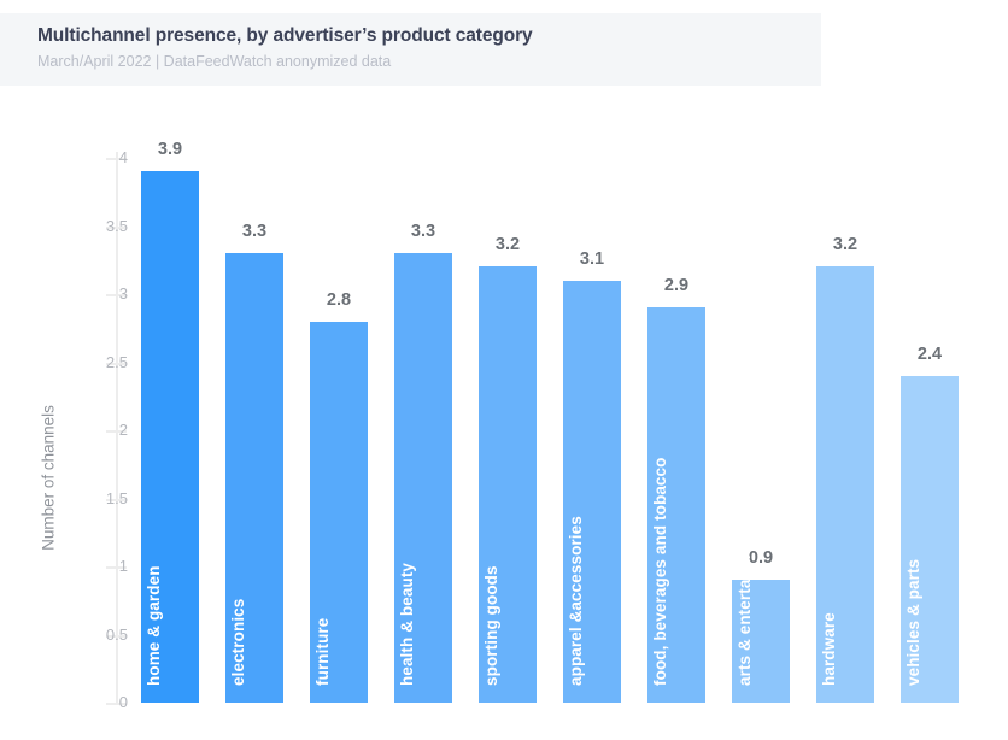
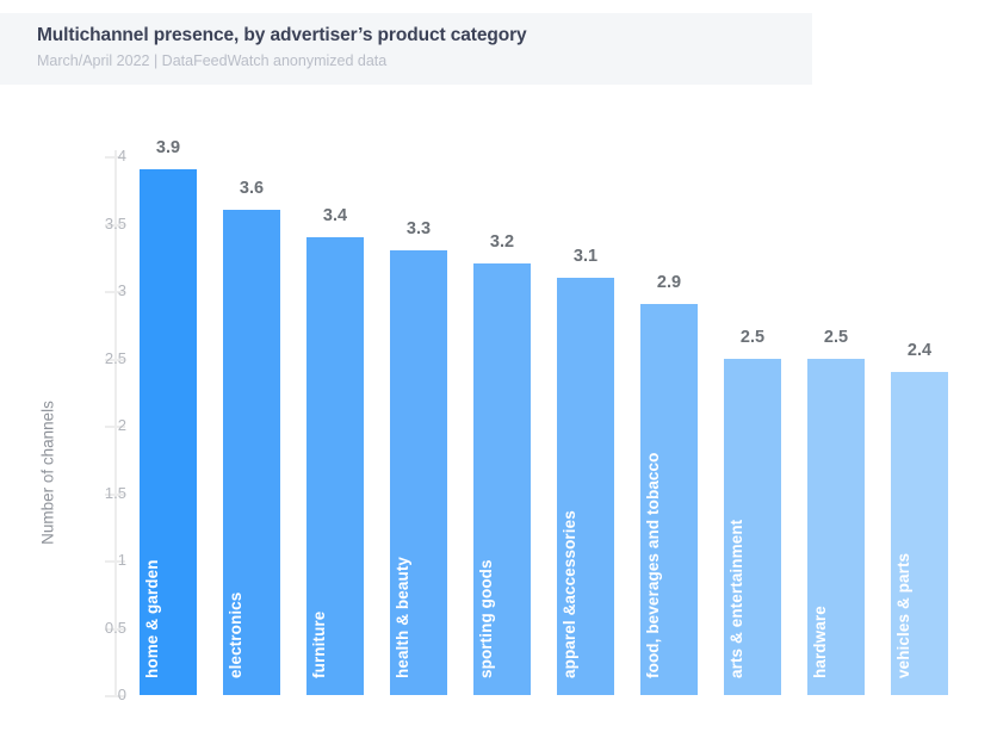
electronics: 3.3 -> 3.6
furniture: 2.8 -> 3.4
arts & entertainment: 0.9 -> 2.5
hardware: 3.2 -> 2.5
